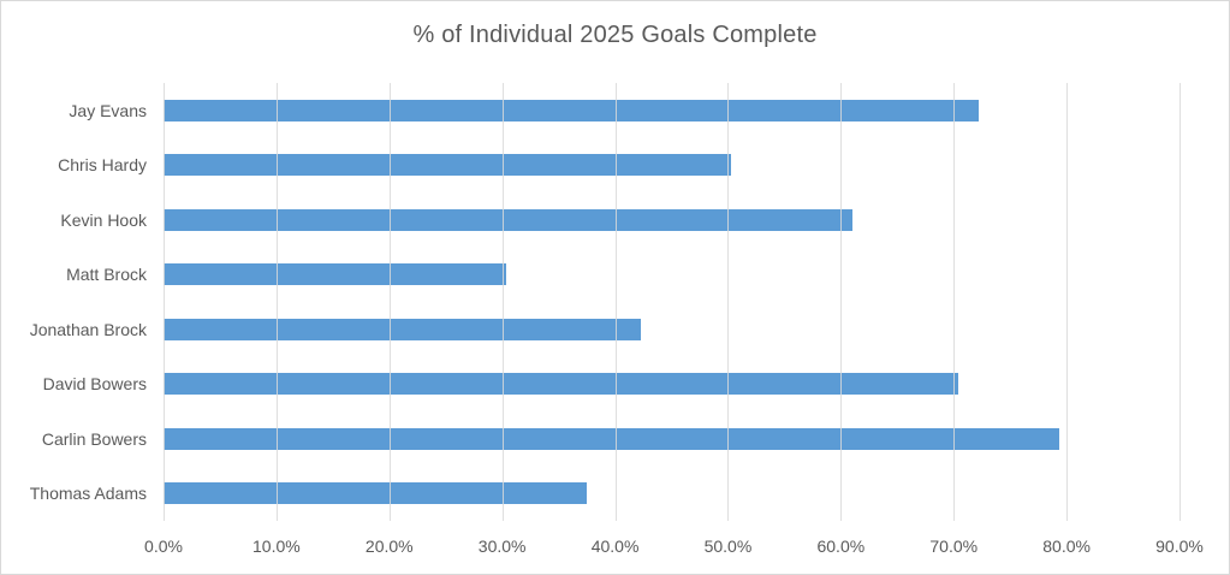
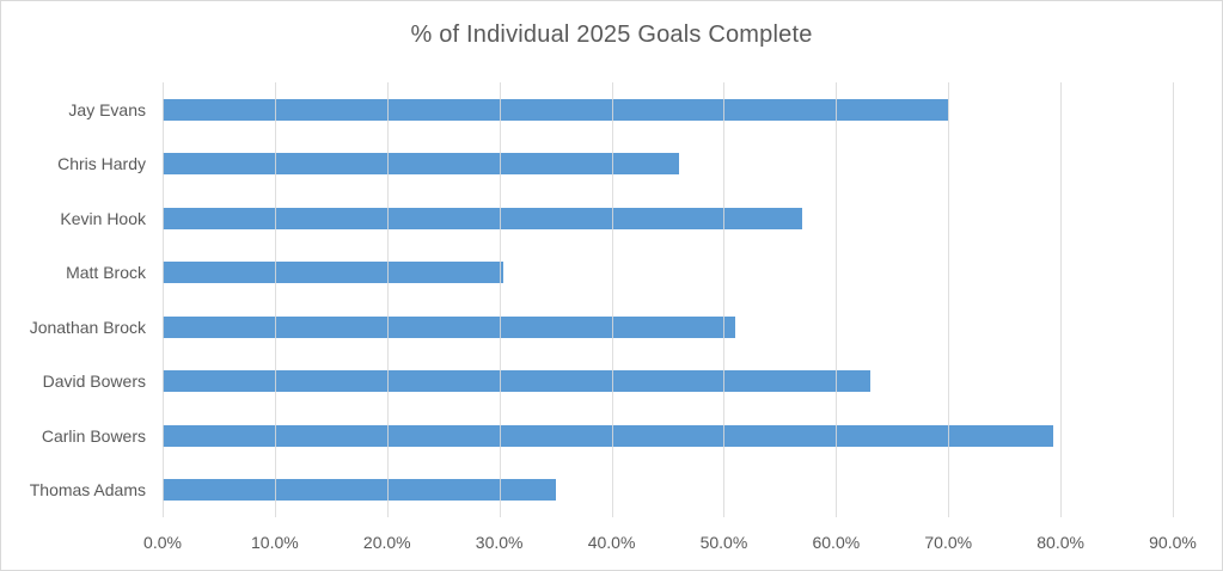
Jay Evans: 72% -> 70%
Chris Hardy: 50% -> 46%
Kevin Hook: 61% -> 57%
Jonathan Brock: 42% -> 51%
David Bowers: 70% -> 63%
Thomas Adams: 38% -> 35%
